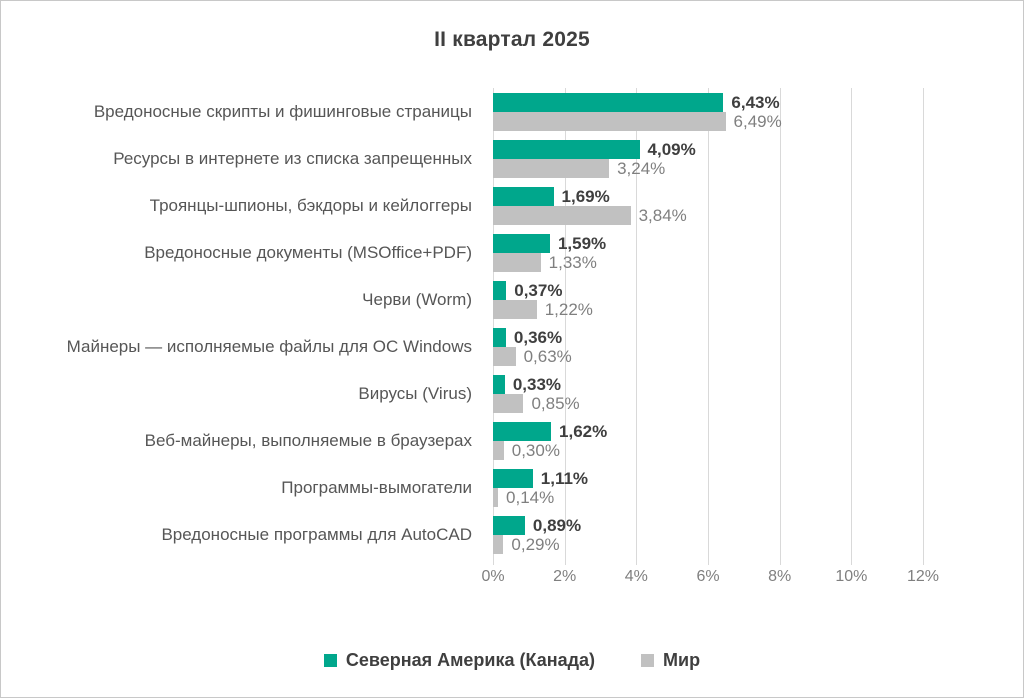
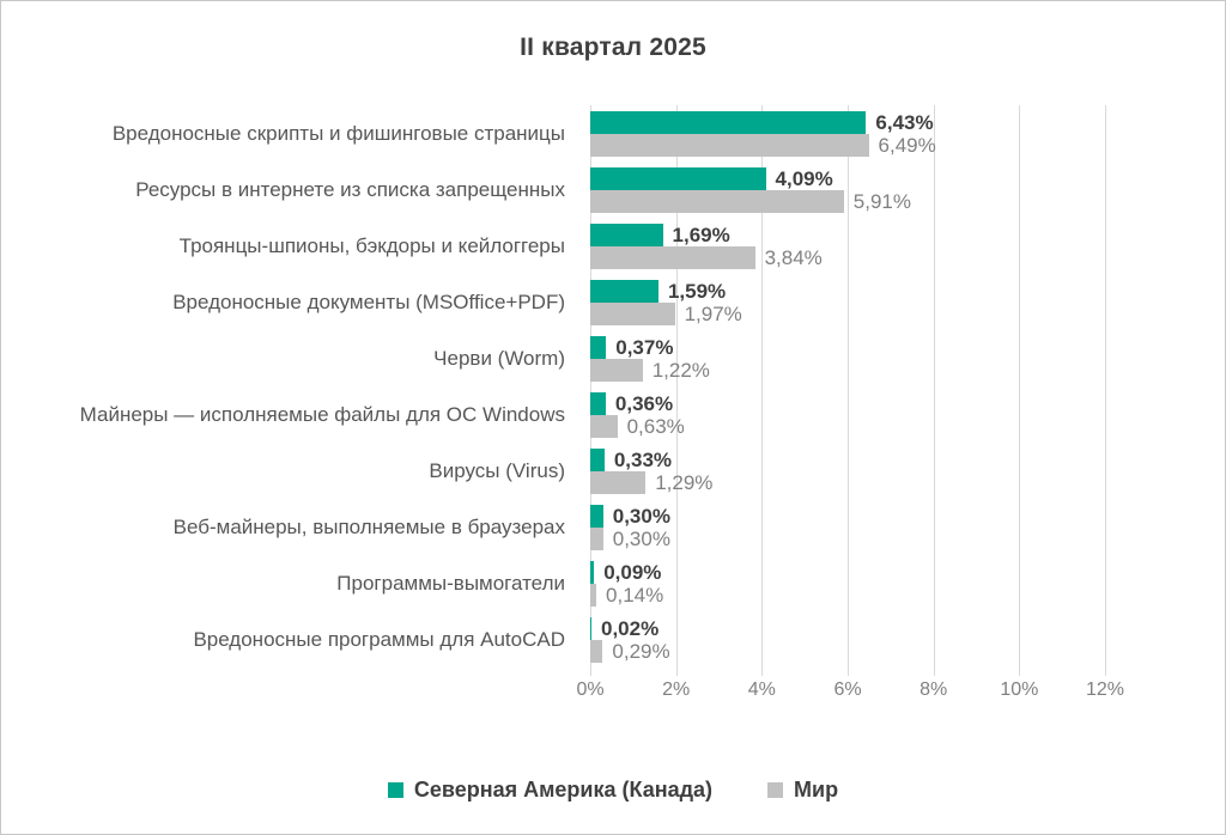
Мир/Ресурсы в интернете из списка запрещенных: 3,24% -> 5,91%
Мир/Вредоносные документы (MSOffice+PDF): 1,33% -> 1,97%
Мир/Вирусы (Virus): 0,85% -> 1,29%
Северная Америка (Канада)/Веб-майнеры, выполняемые в браузерах: 1,62% -> 0,30%
Северная Америка (Канада)/Программы-вымогатели: 1,11% -> 0,09%
Северная Америка (Канада)/Вредоносные программы для AutoCAD: 0,89% -> 0,02%
